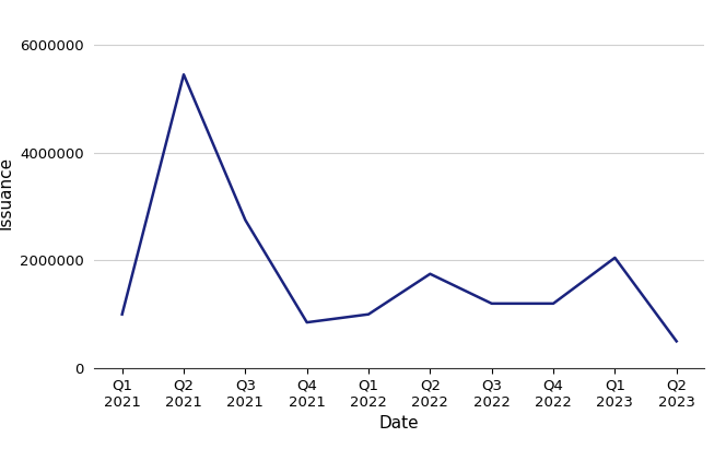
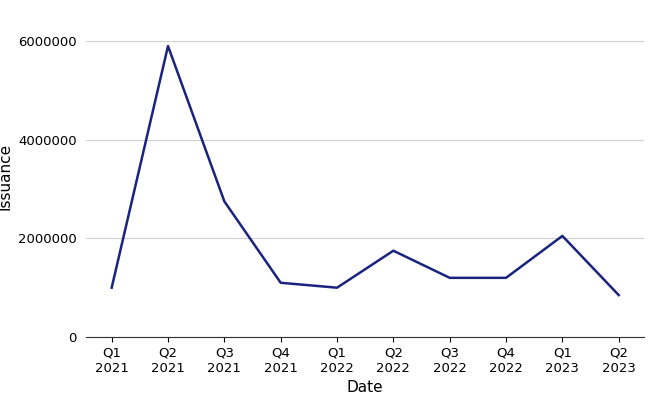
Q2 2021: 5450000 -> 5900000
Q4 2021: 850000 -> 1100000
Q2 2023: 500000 -> 850000
